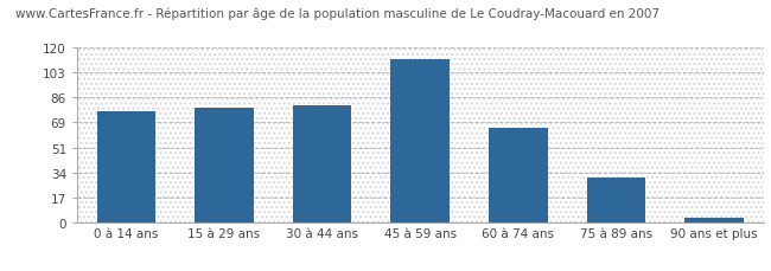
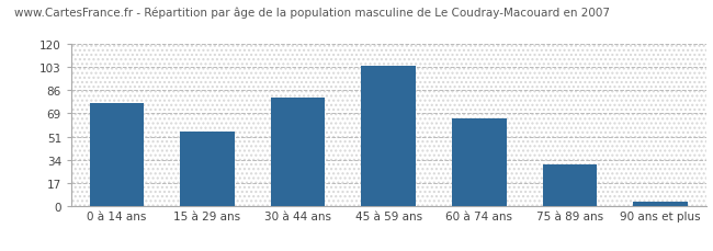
15 à 29 ans: 79 -> 55
45 à 59 ans: 112 -> 104
